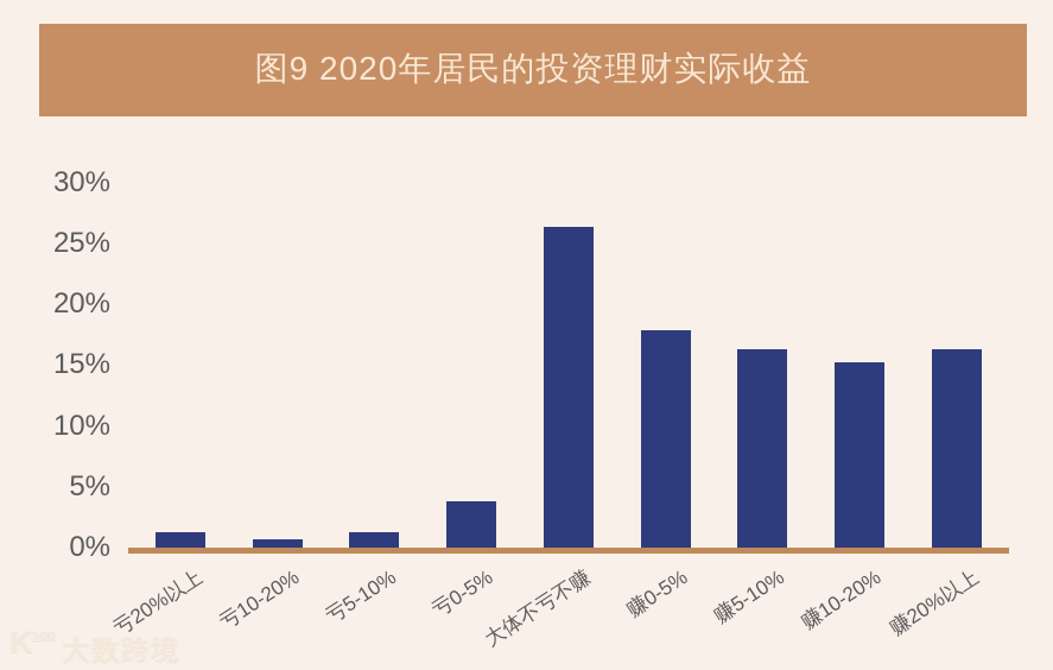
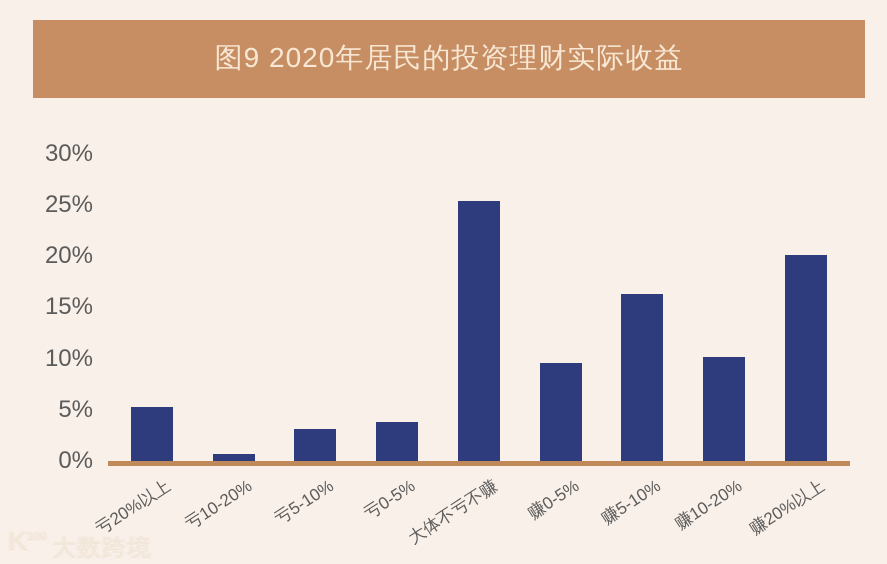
亏20%以上: 1.3% -> 5.4%
亏5-10%: 1.3% -> 3.2%
大体不亏不赚: 26.5% -> 25.5%
赚0-5%: 18.0% -> 9.7%
赚10-20%: 15.3% -> 10.2%
赚20%以上: 16.4% -> 20.2%
